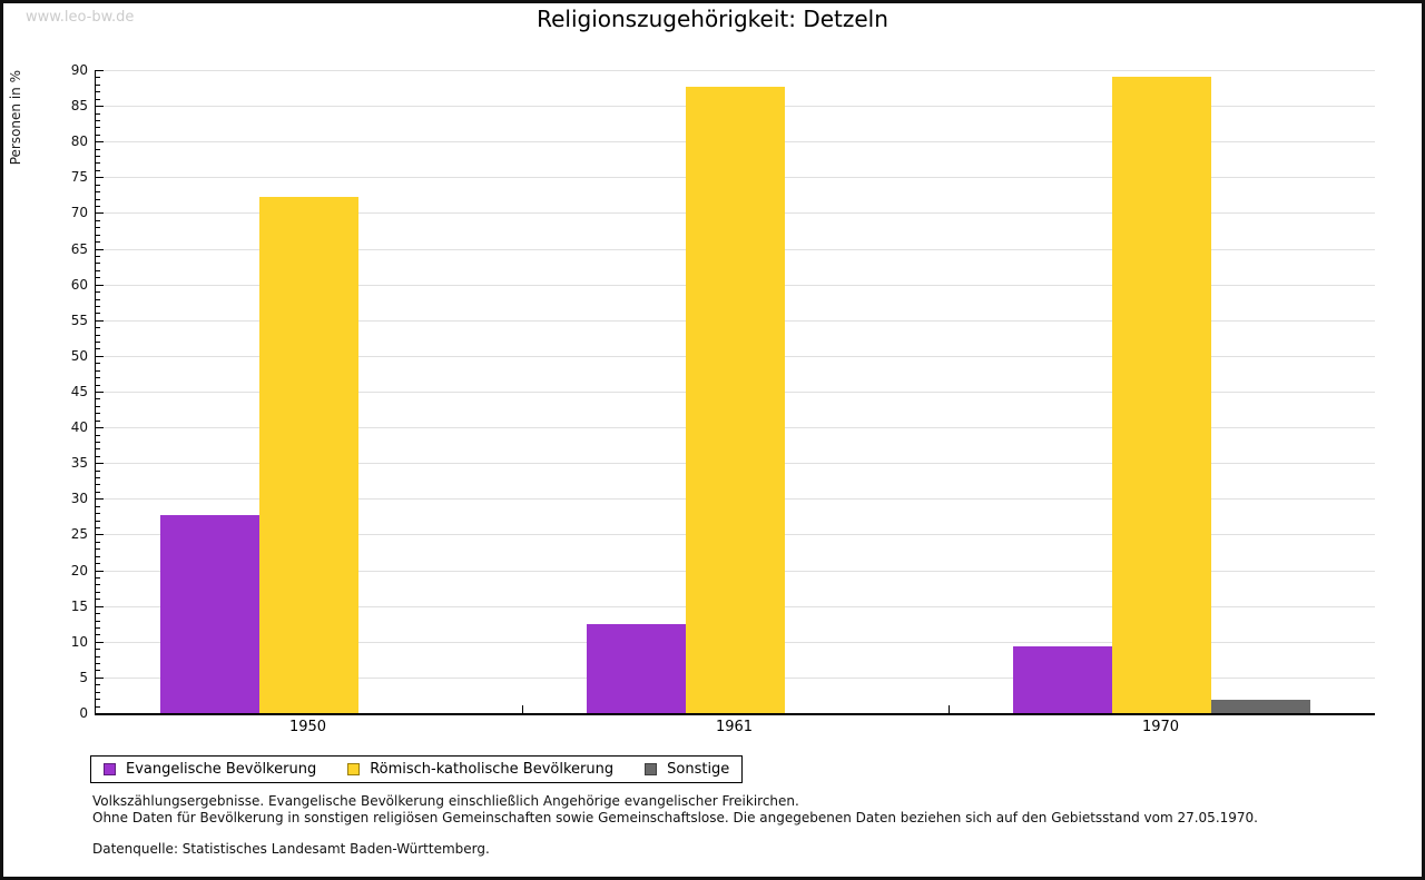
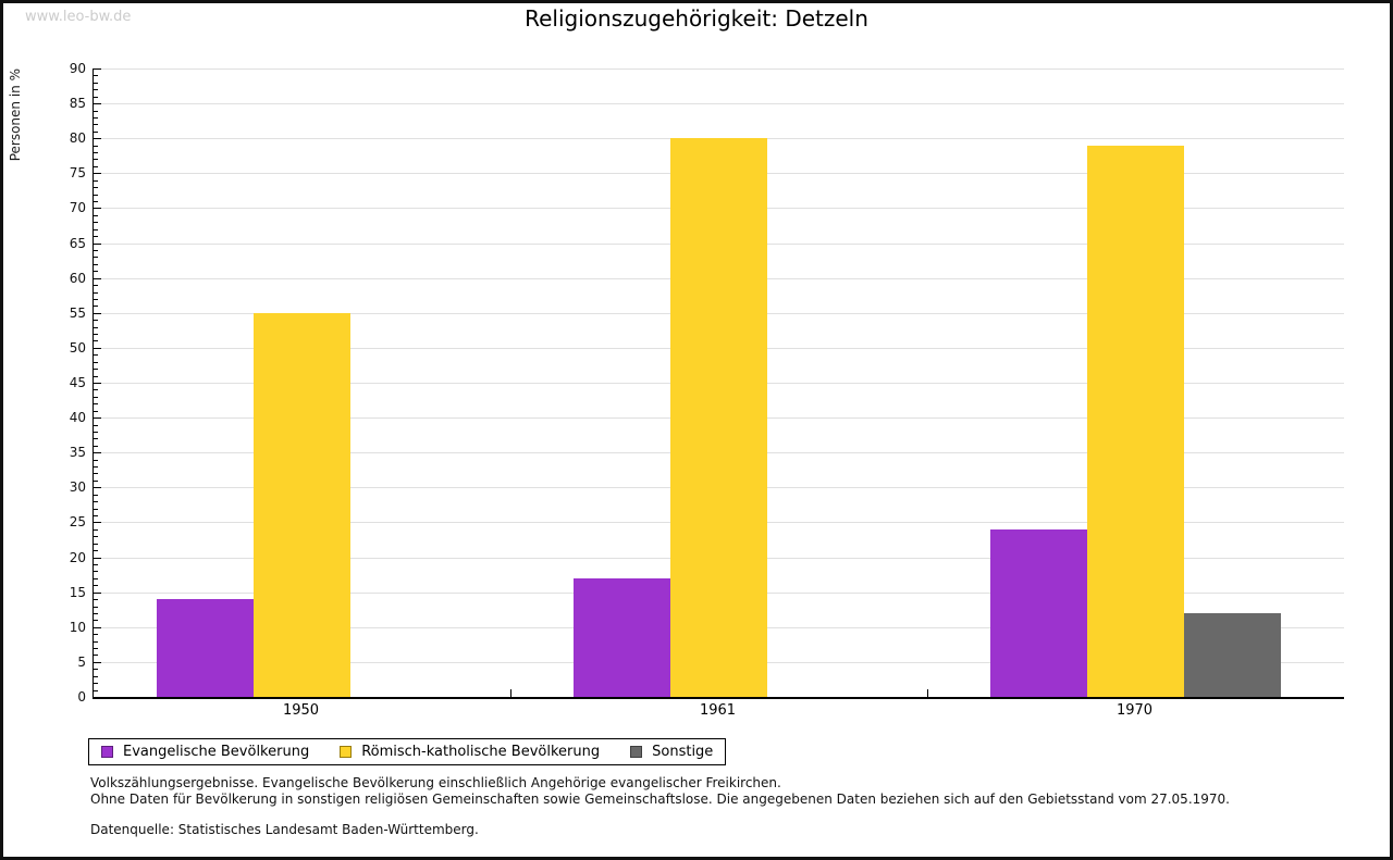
Evangelische Bevölkerung/1950: 28 -> 14
Römisch-katholische Bevölkerung/1950: 72 -> 55
Evangelische Bevölkerung/1961: 12 -> 17
Römisch-katholische Bevölkerung/1961: 88 -> 80
Evangelische Bevölkerung/1970: 9 -> 24
Römisch-katholische Bevölkerung/1970: 89 -> 79
Sonstige/1970: 2 -> 12
